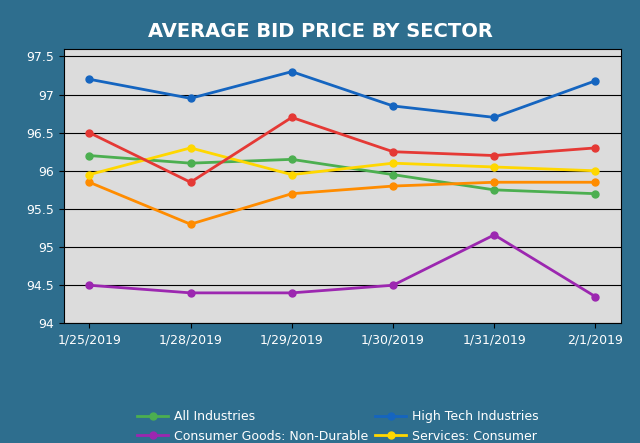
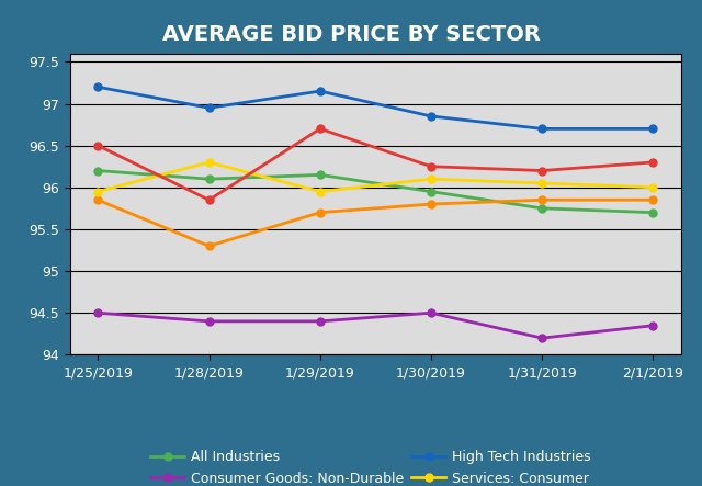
High Tech Industries/1/29/2019: 97.30 -> 97.15
Consumer Goods: Non-Durable/1/31/2019: 95.16 -> 94.20
High Tech Industries/2/1/2019: 97.18 -> 96.70
